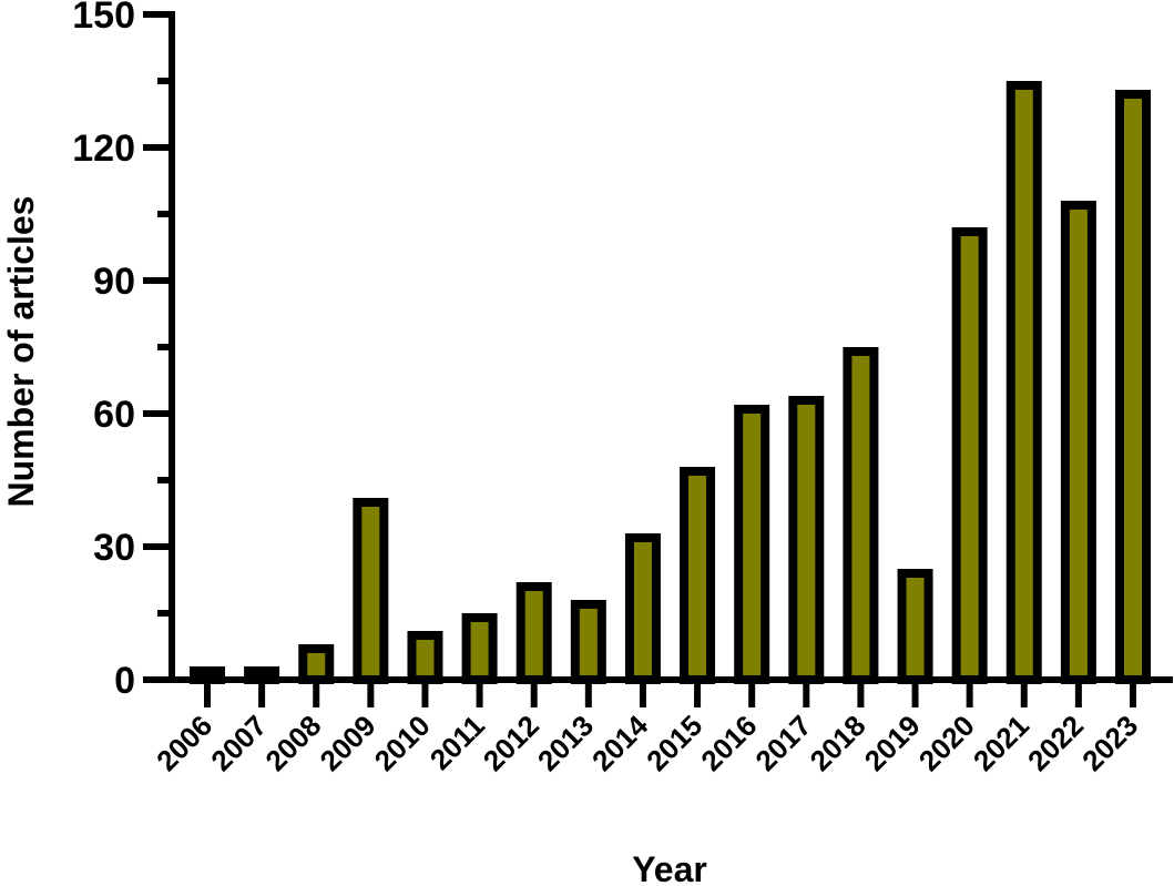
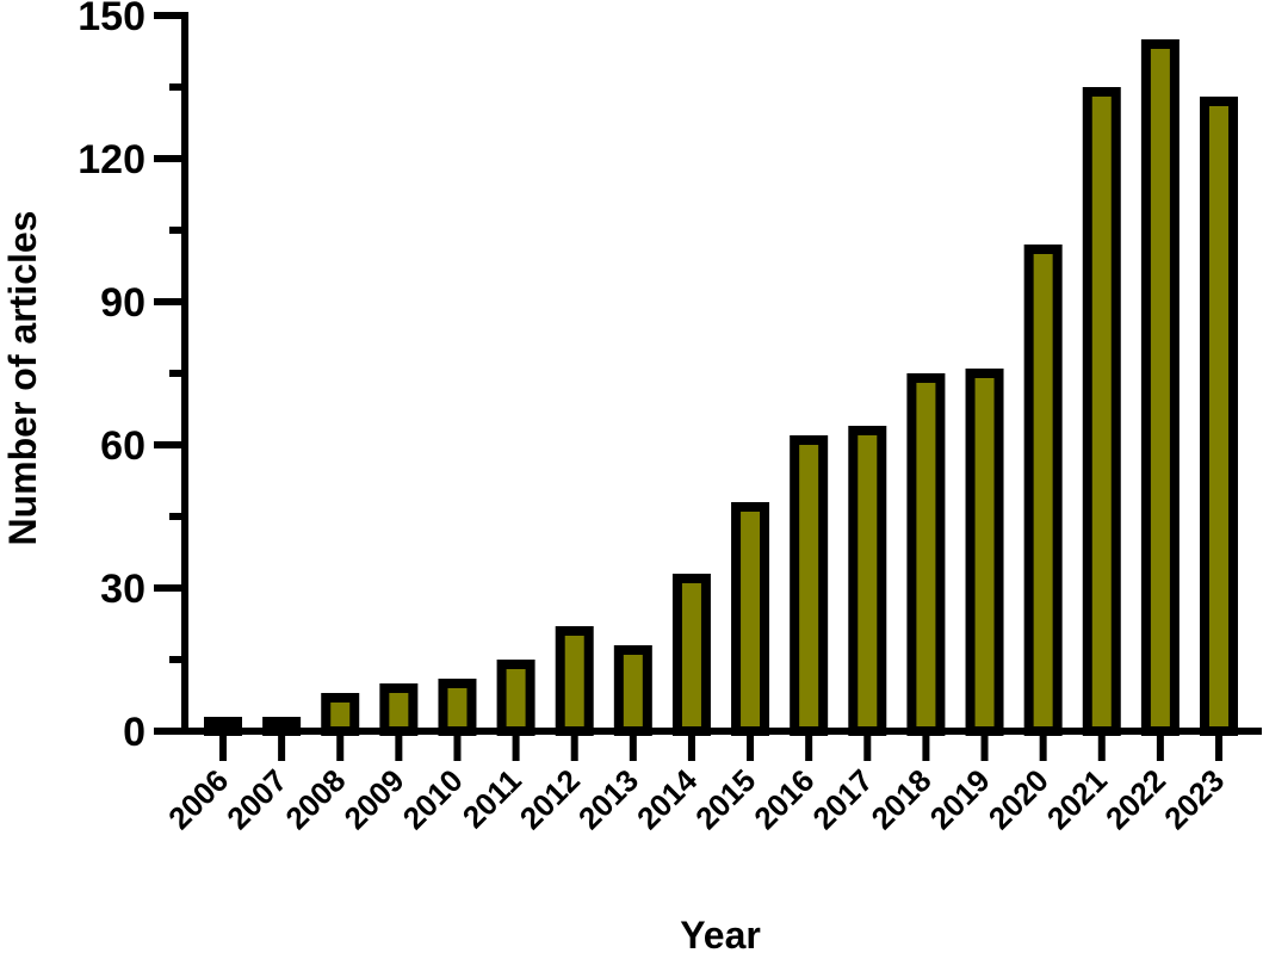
2009: 40 -> 9
2019: 24 -> 75
2022: 107 -> 144
